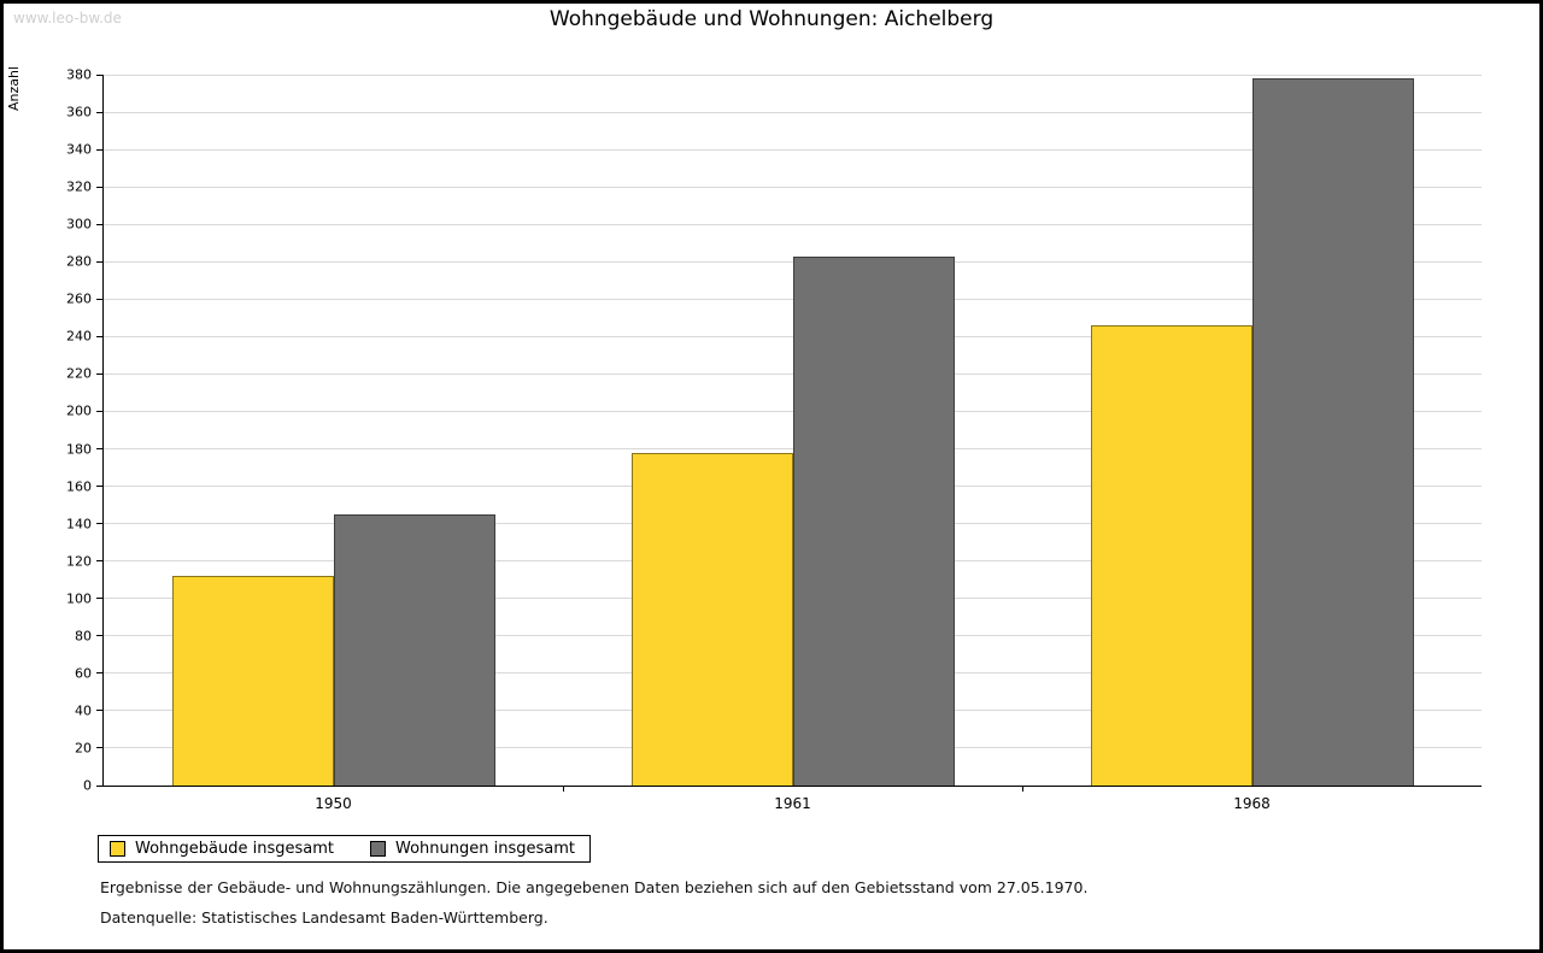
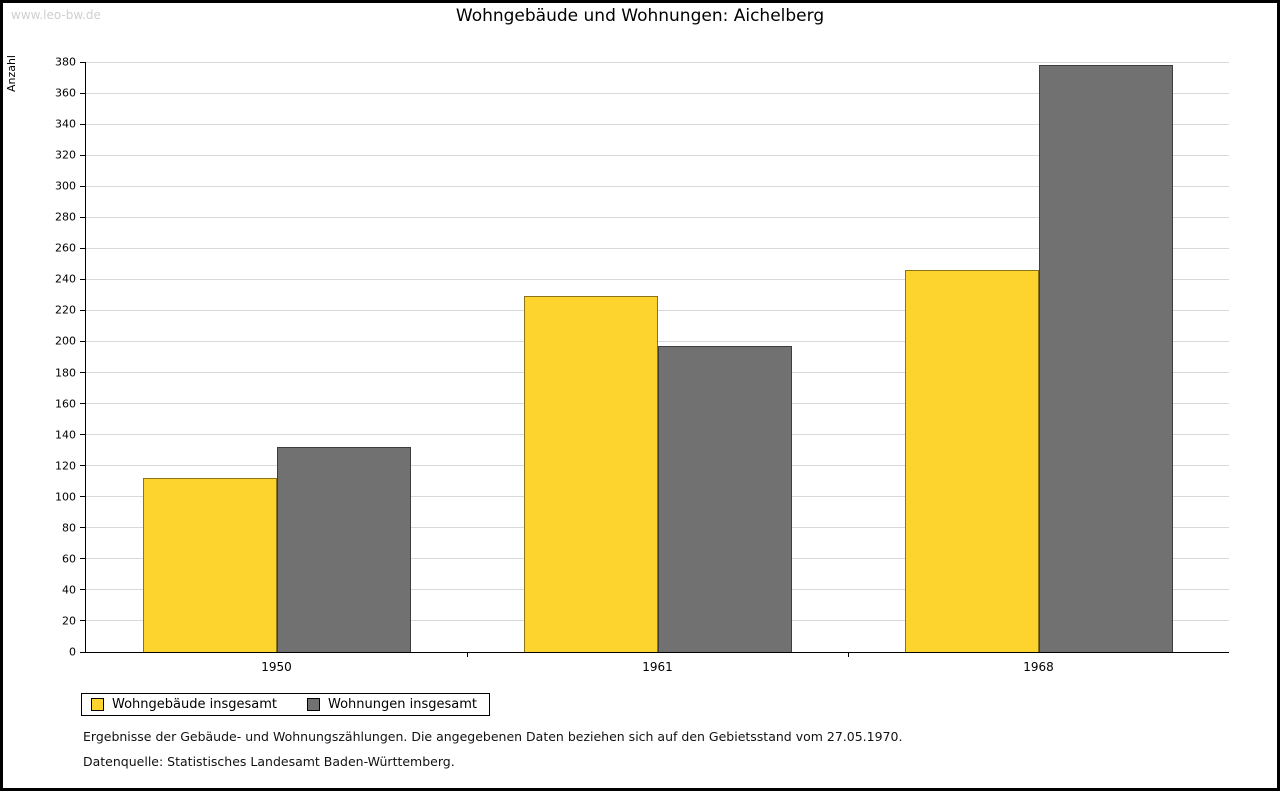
Wohnungen insgesamt/1950: 145 -> 132
Wohngebäude insgesamt/1961: 178 -> 229
Wohnungen insgesamt/1961: 283 -> 197
